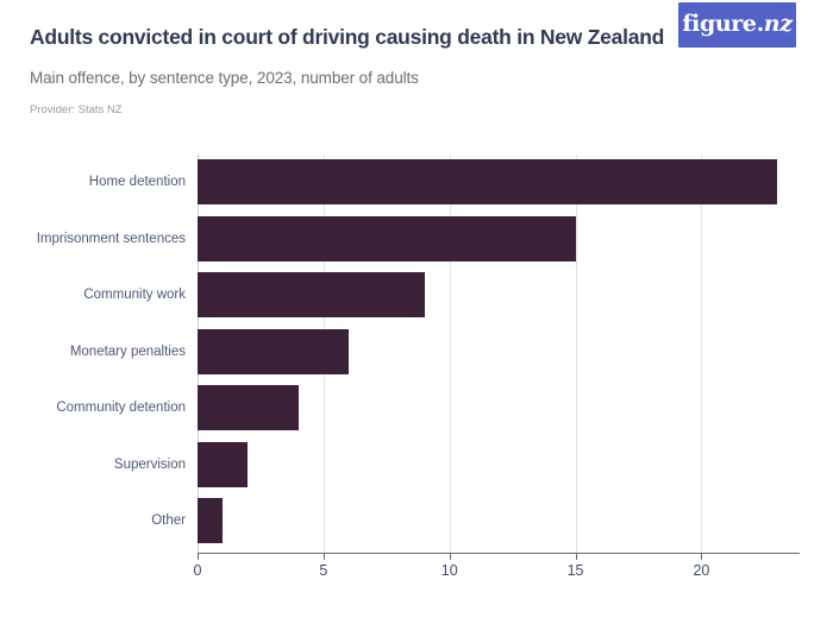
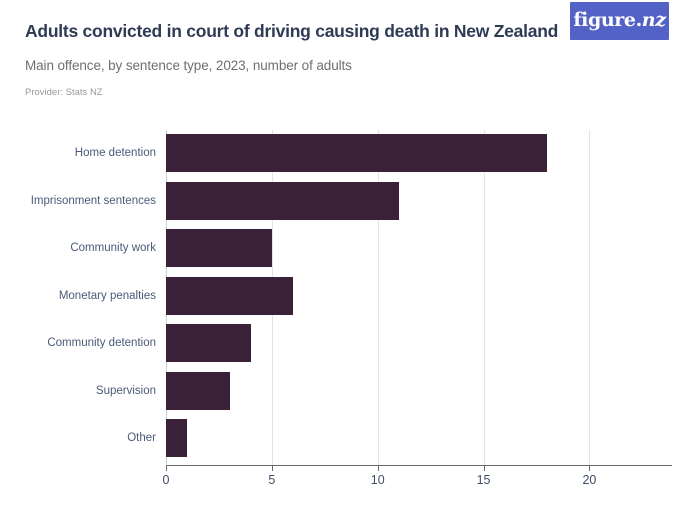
Home detention: 23 -> 18
Imprisonment sentences: 15 -> 11
Community work: 9 -> 5
Supervision: 2 -> 3
